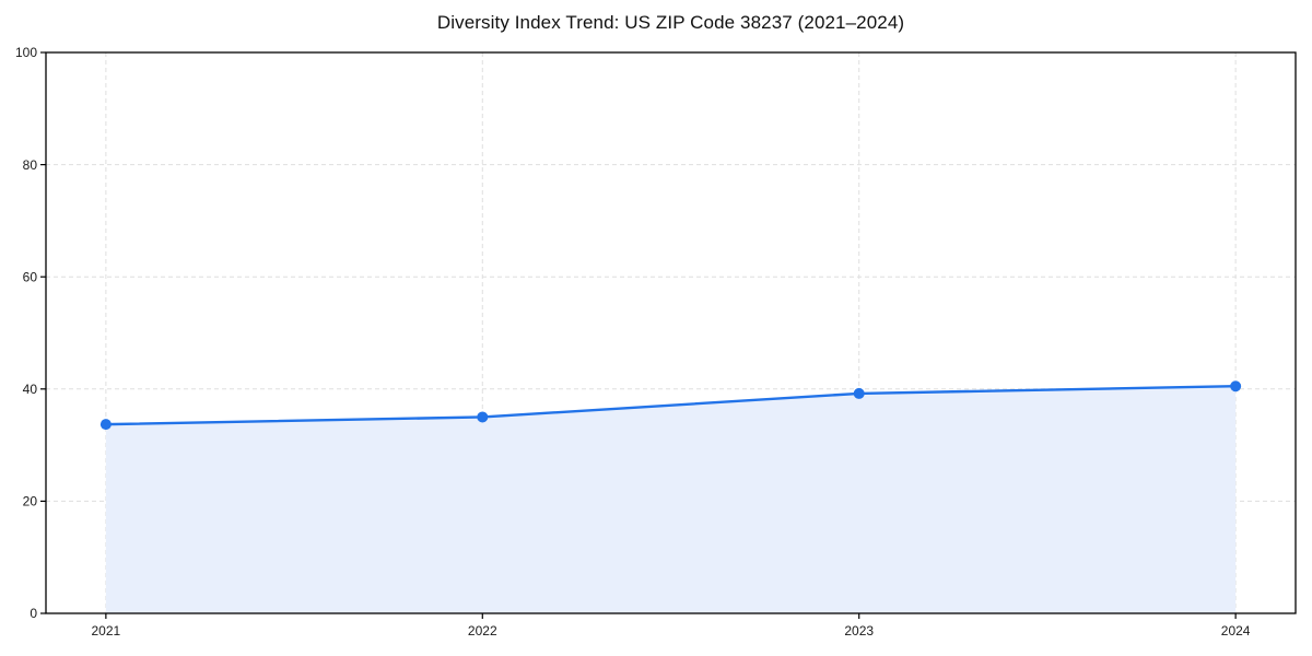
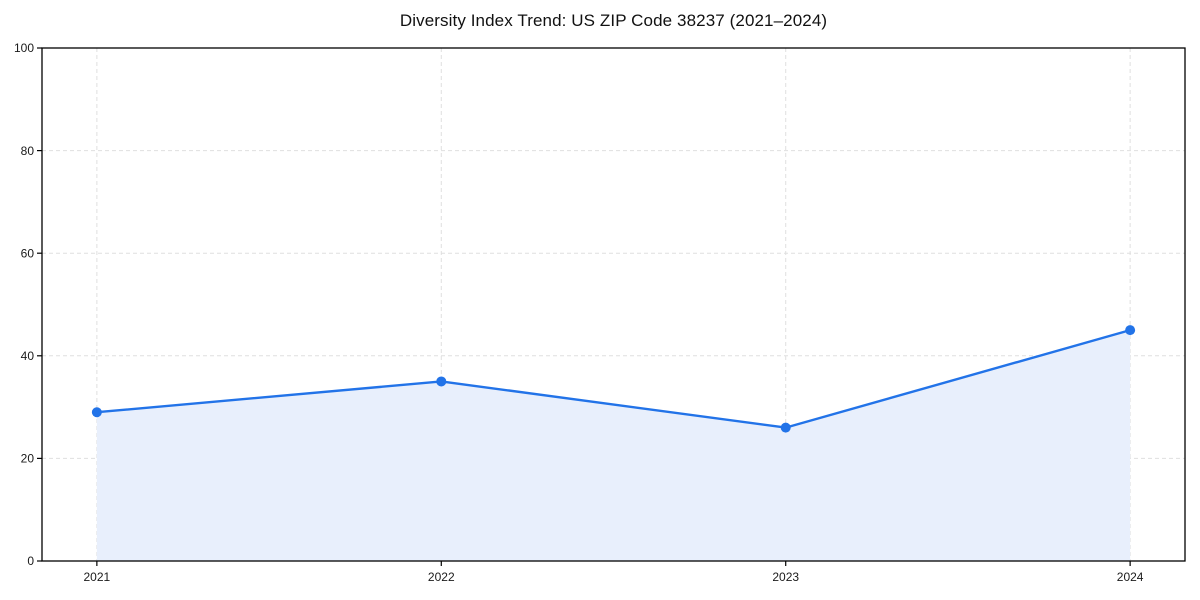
2021: 34 -> 29
2023: 39 -> 26
2024: 40 -> 45
